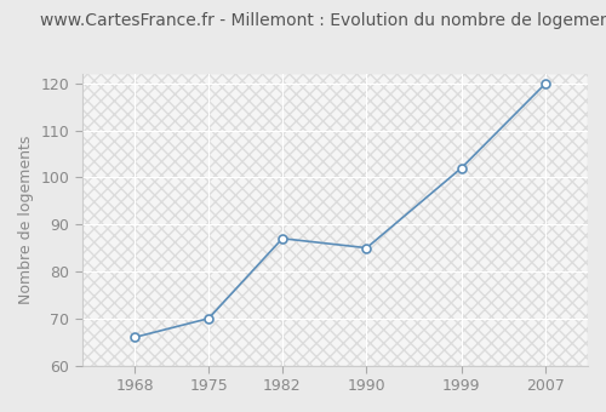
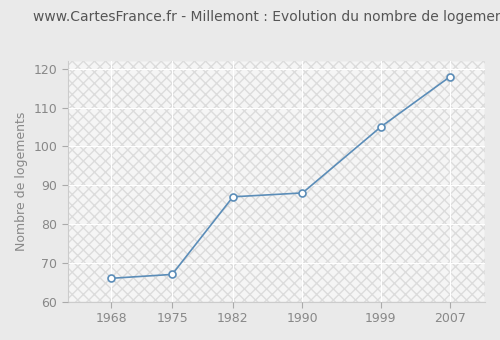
1975: 70 -> 67
1990: 85 -> 88
1999: 102 -> 105
2007: 120 -> 118
